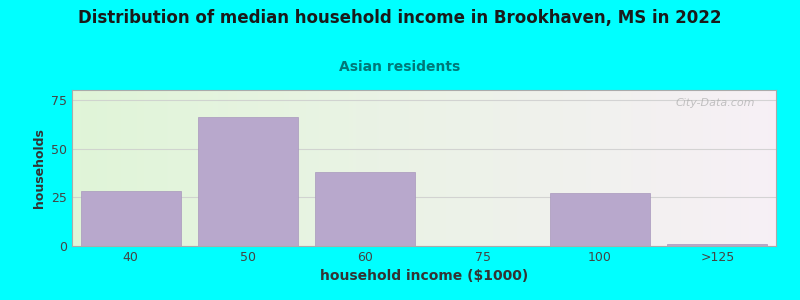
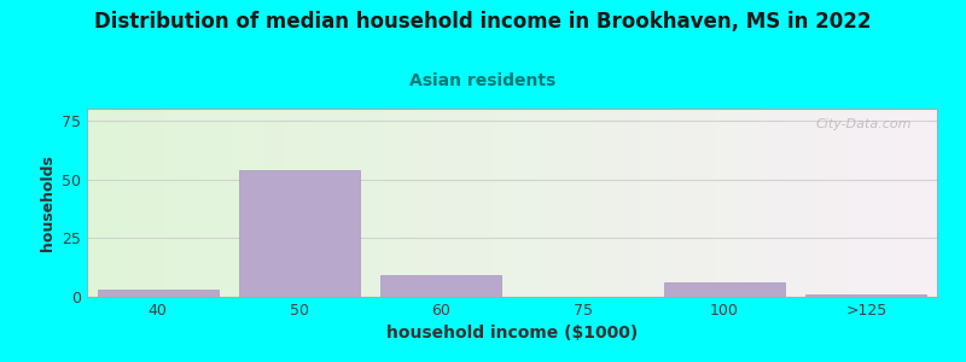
40: 28 -> 3
50: 66 -> 54
60: 38 -> 9
100: 27 -> 6
